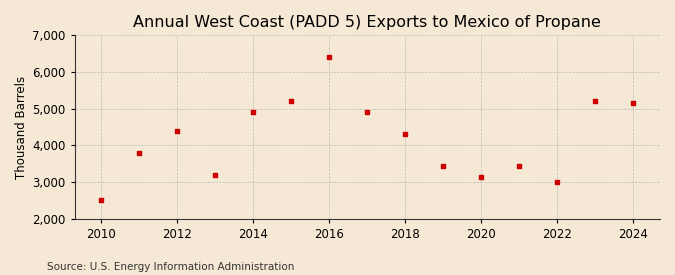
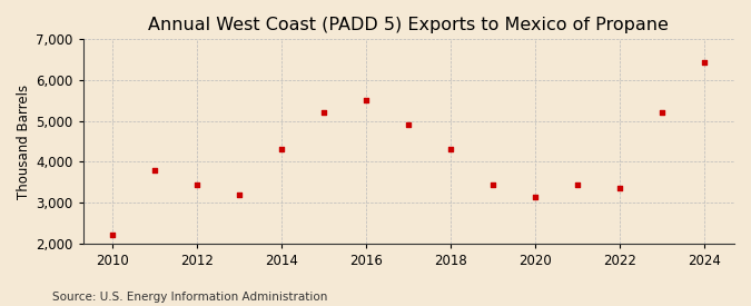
2010: 2,500 -> 2,200
2012: 4,400 -> 3,450
2014: 4,900 -> 4,300
2016: 6,400 -> 5,500
2022: 3,000 -> 3,350
2024: 5,150 -> 6,450
